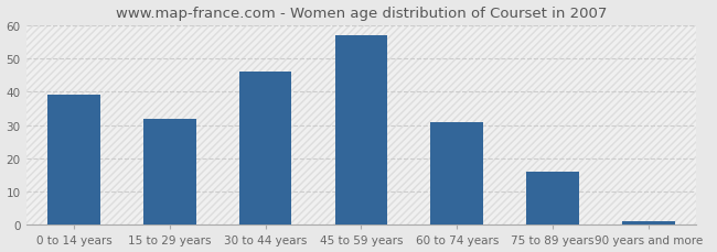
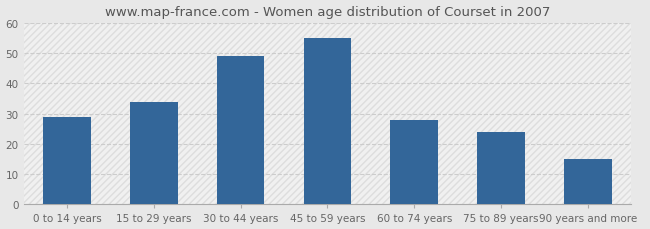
0 to 14 years: 39 -> 29
15 to 29 years: 32 -> 34
30 to 44 years: 46 -> 49
45 to 59 years: 57 -> 55
60 to 74 years: 31 -> 28
75 to 89 years: 16 -> 24
90 years and more: 1 -> 15
